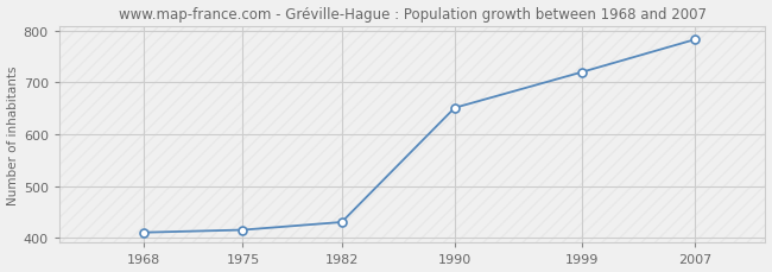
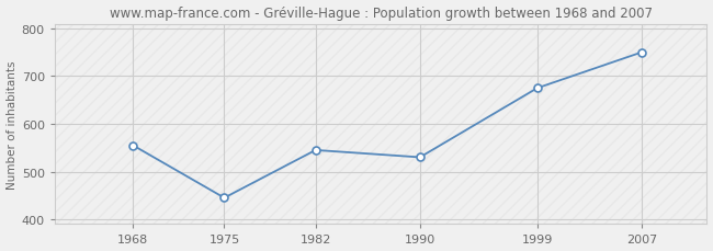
1968: 410 -> 555
1975: 415 -> 445
1982: 430 -> 545
1990: 651 -> 530
1999: 720 -> 675
2007: 783 -> 750
